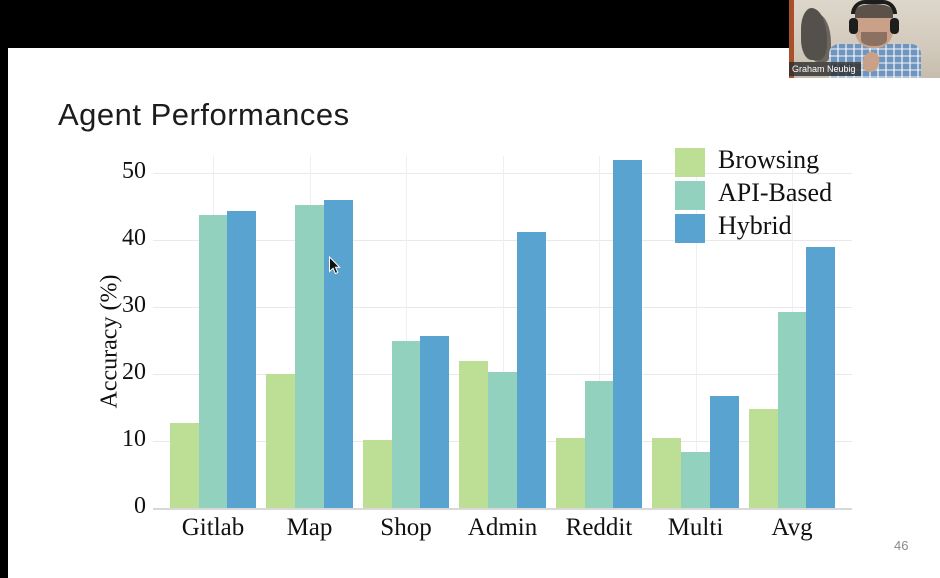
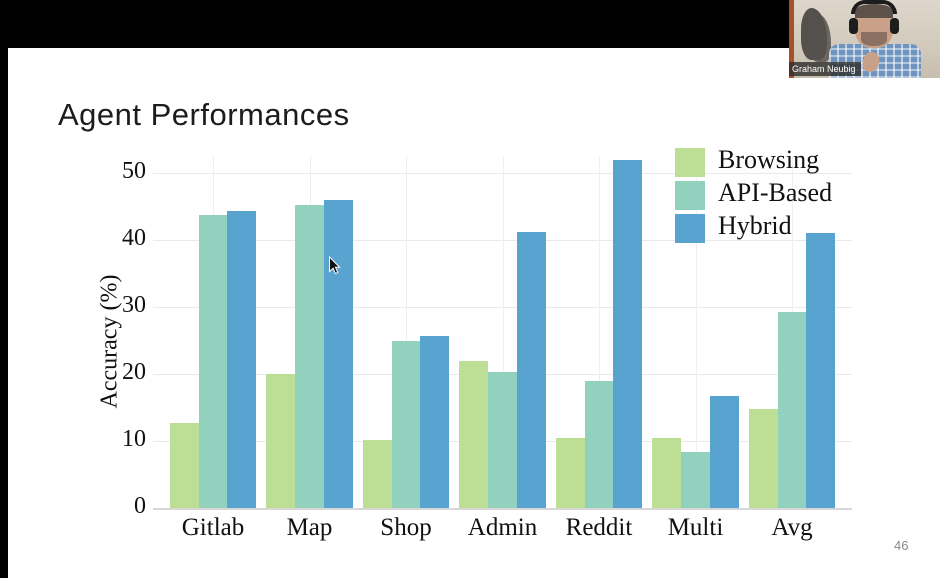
Hybrid/Avg: 39 -> 41
